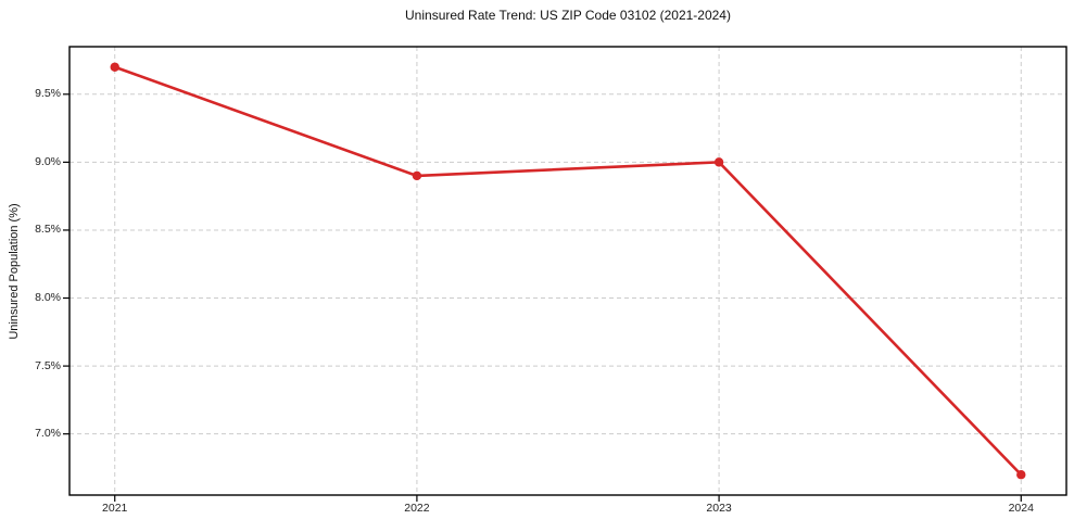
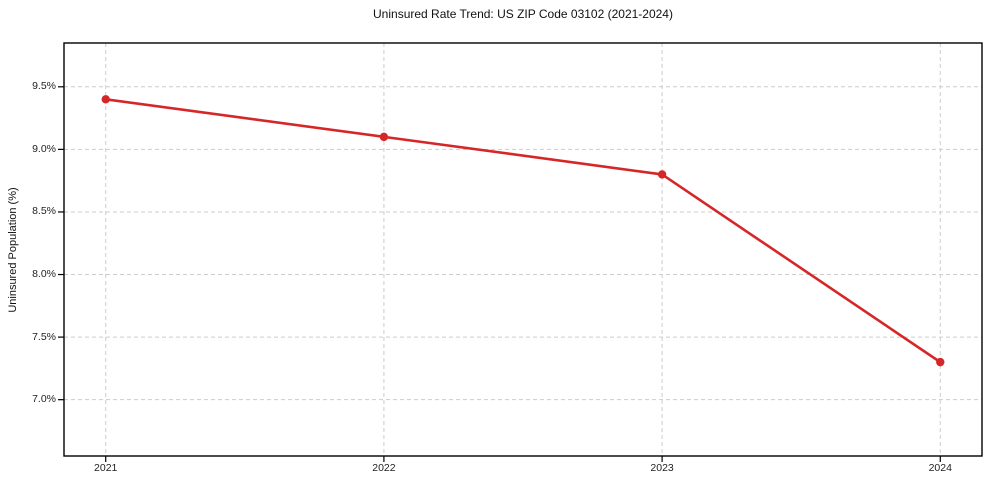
2021: 9.7% -> 9.4%
2022: 8.9% -> 9.1%
2023: 9.0% -> 8.8%
2024: 6.7% -> 7.3%
